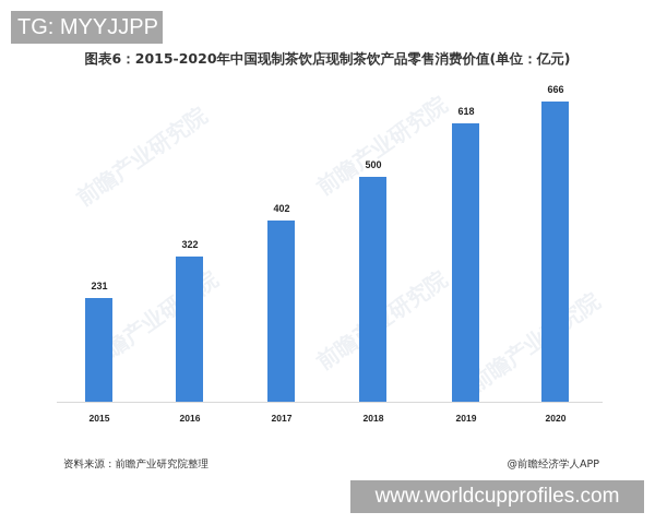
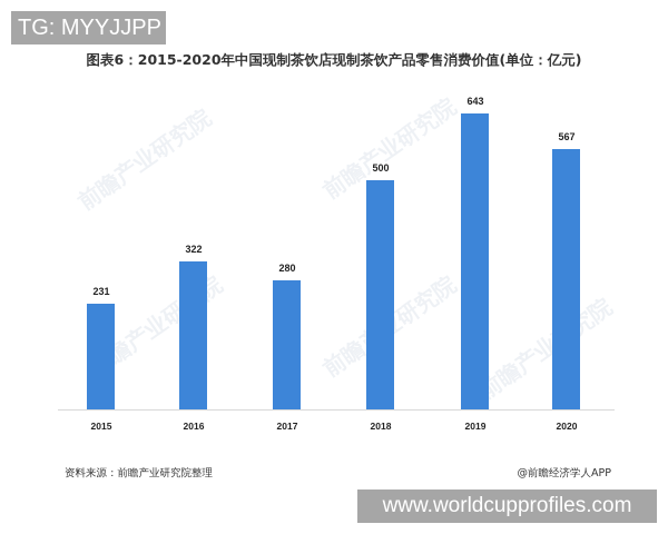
2017: 402 -> 280
2019: 618 -> 643
2020: 666 -> 567
